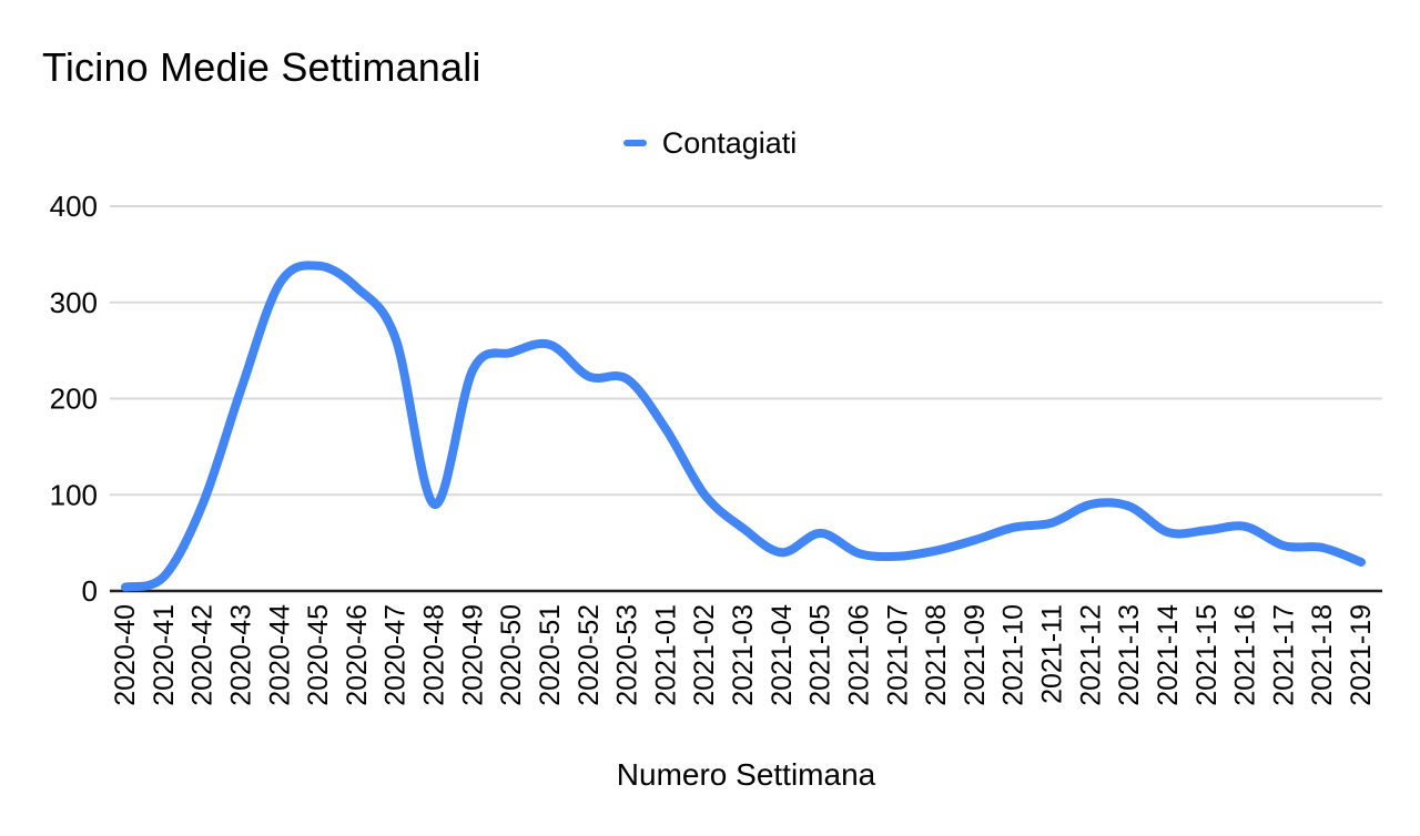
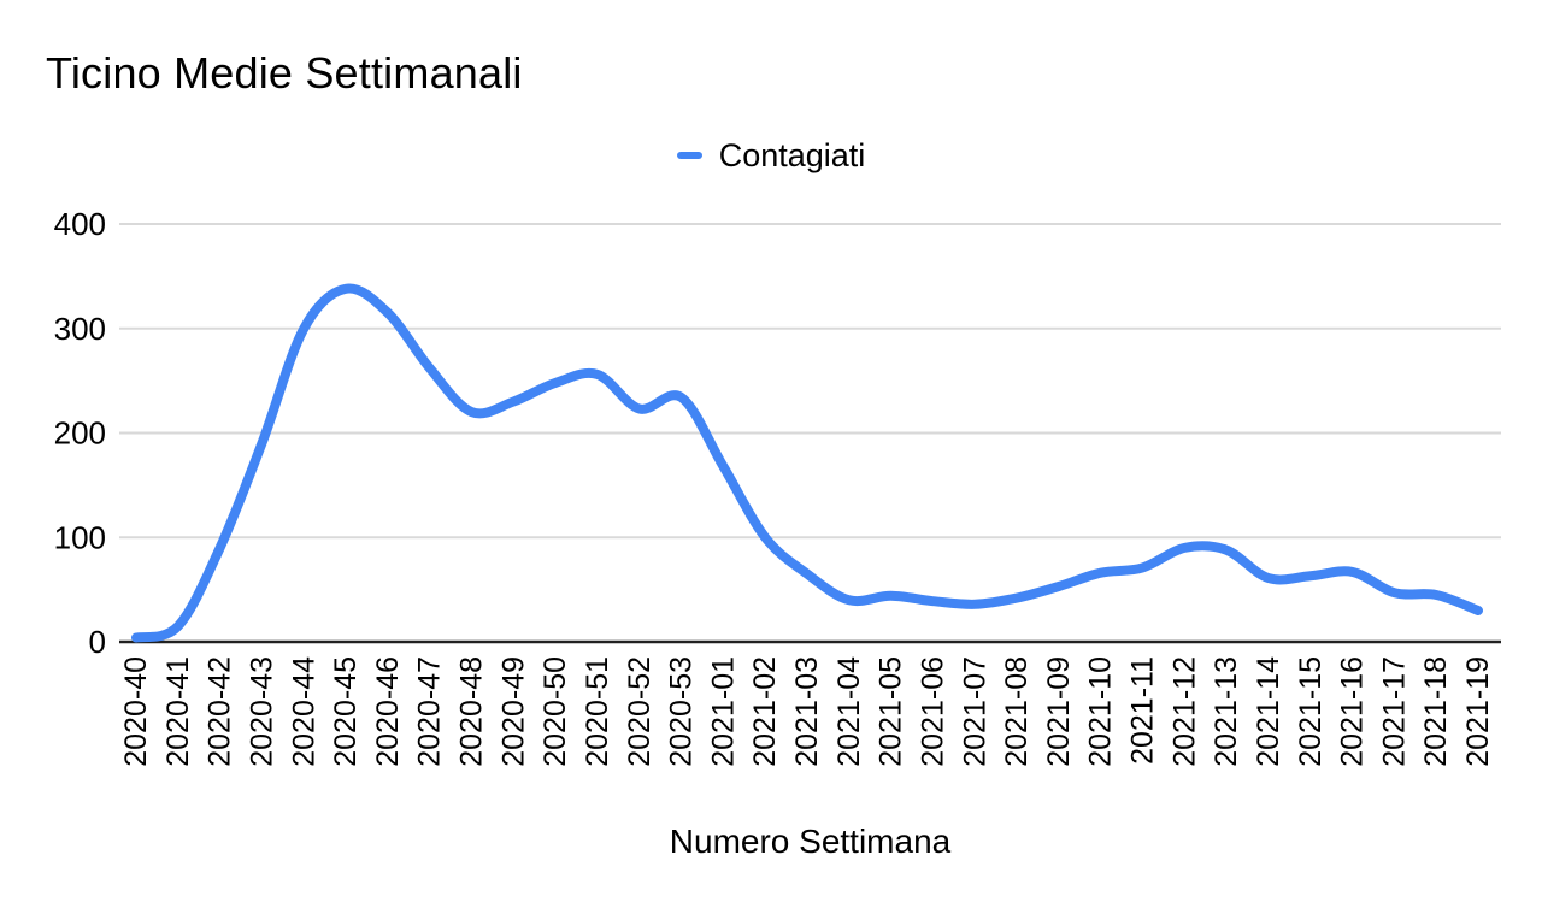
2020-43: 210 -> 190
2020-44: 320 -> 300
2020-48: 90 -> 220
2020-53: 220 -> 230
2021-05: 60 -> 40
